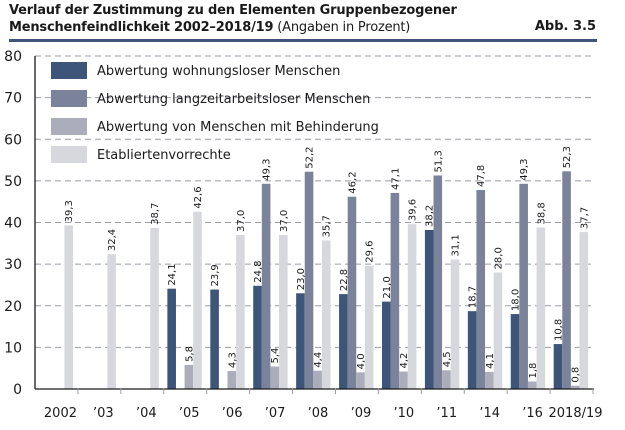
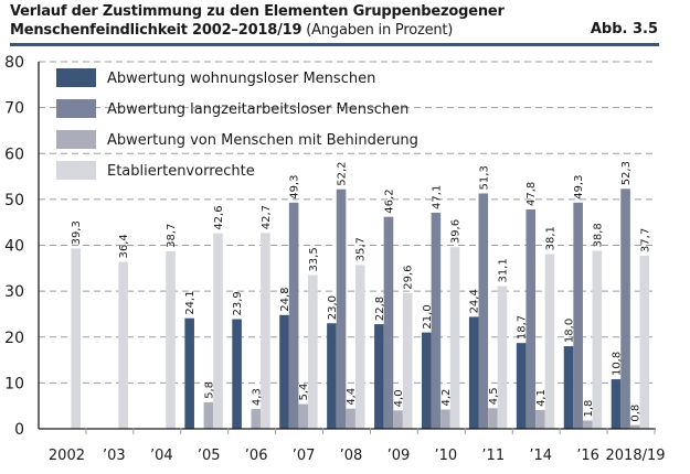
Etabliertenvorrechte/’03: 32,4 -> 36,4
Etabliertenvorrechte/’06: 37,0 -> 42,7
Etabliertenvorrechte/’07: 37,0 -> 33,5
Abwertung wohnungsloser Menschen/’11: 38,2 -> 24,4
Etabliertenvorrechte/’14: 28,0 -> 38,1
